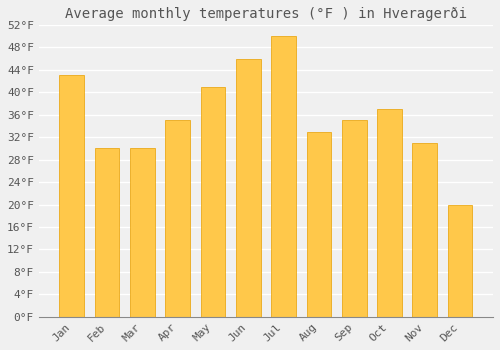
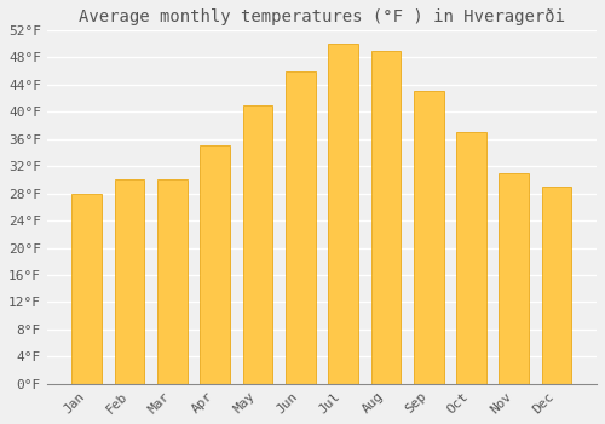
Jan: 43°F -> 28°F
Aug: 33°F -> 49°F
Sep: 35°F -> 43°F
Dec: 20°F -> 29°F
